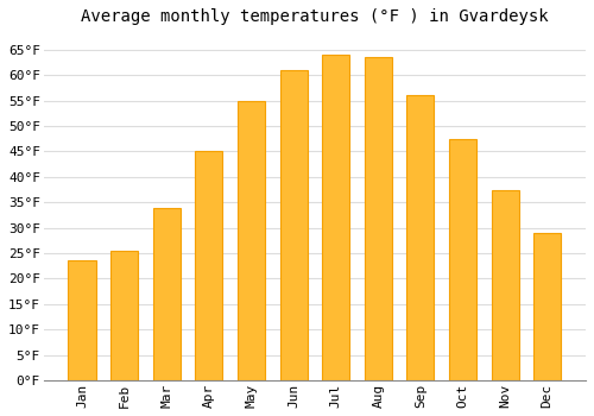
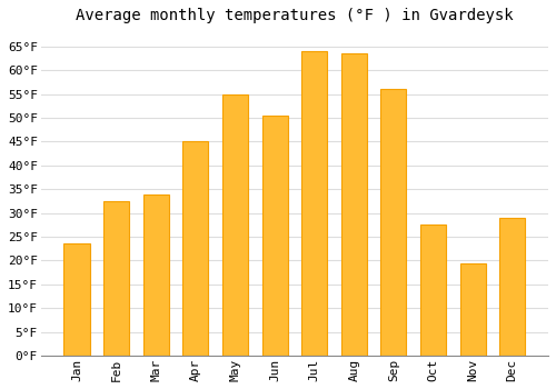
Feb: 25.5°F -> 32.5°F
Jun: 61.0°F -> 50.5°F
Oct: 47.5°F -> 27.5°F
Nov: 37.5°F -> 19.5°F
